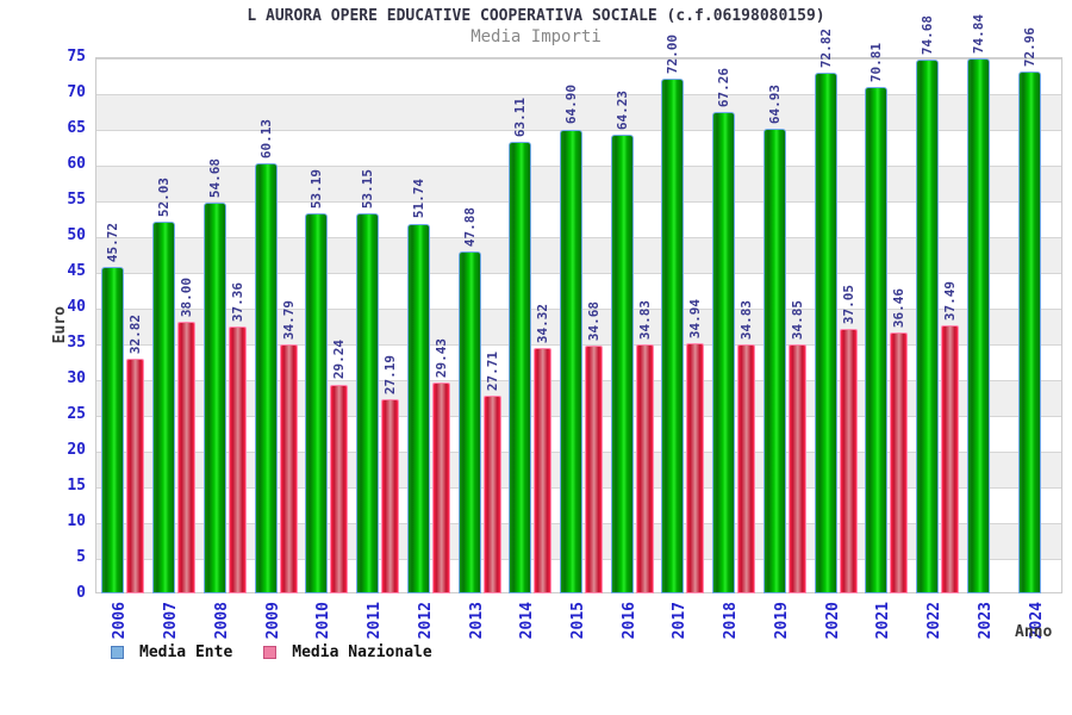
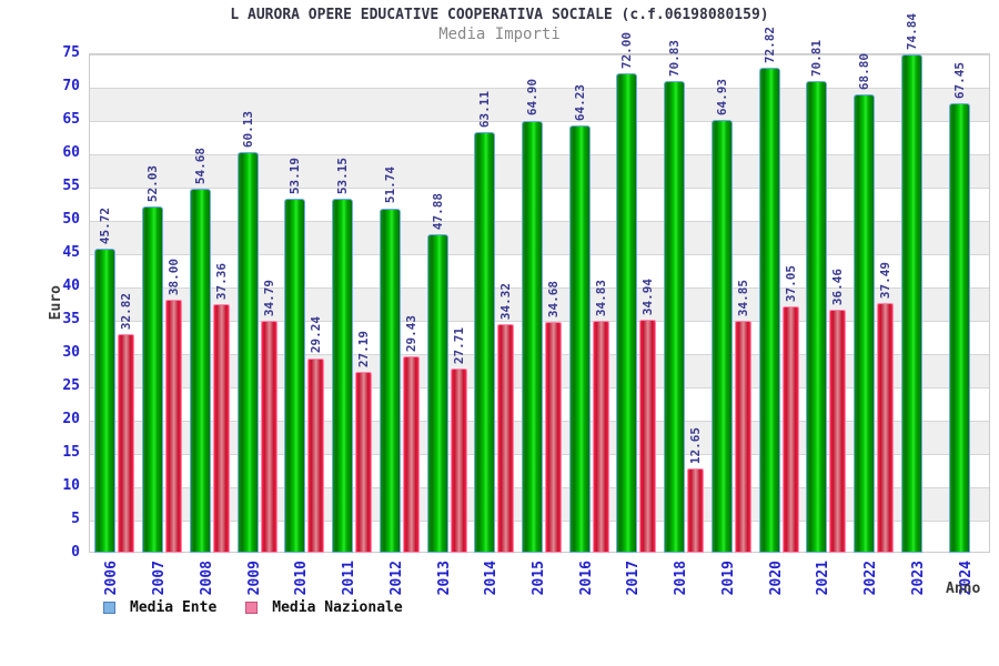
Media Ente/2018: 67.26 -> 70.83
Media Nazionale/2018: 34.83 -> 12.65
Media Ente/2022: 74.68 -> 68.80
Media Ente/2024: 72.96 -> 67.45
